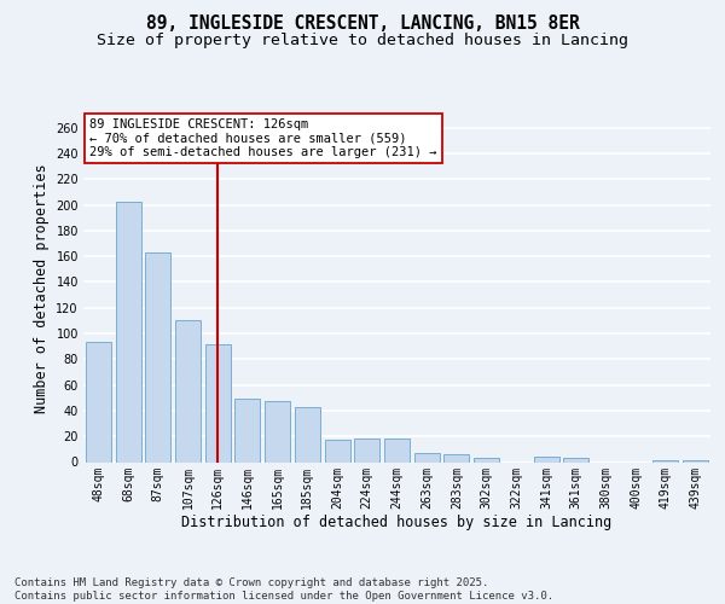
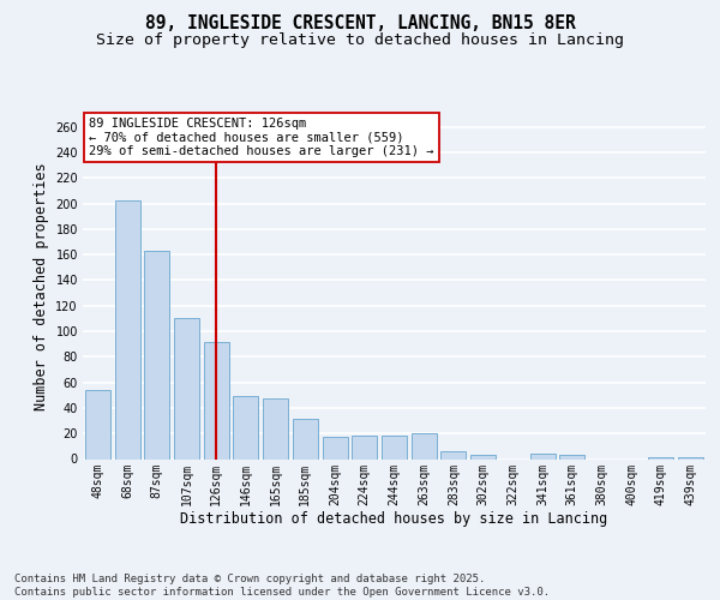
48sqm: 93 -> 54
185sqm: 43 -> 31
263sqm: 7 -> 20
